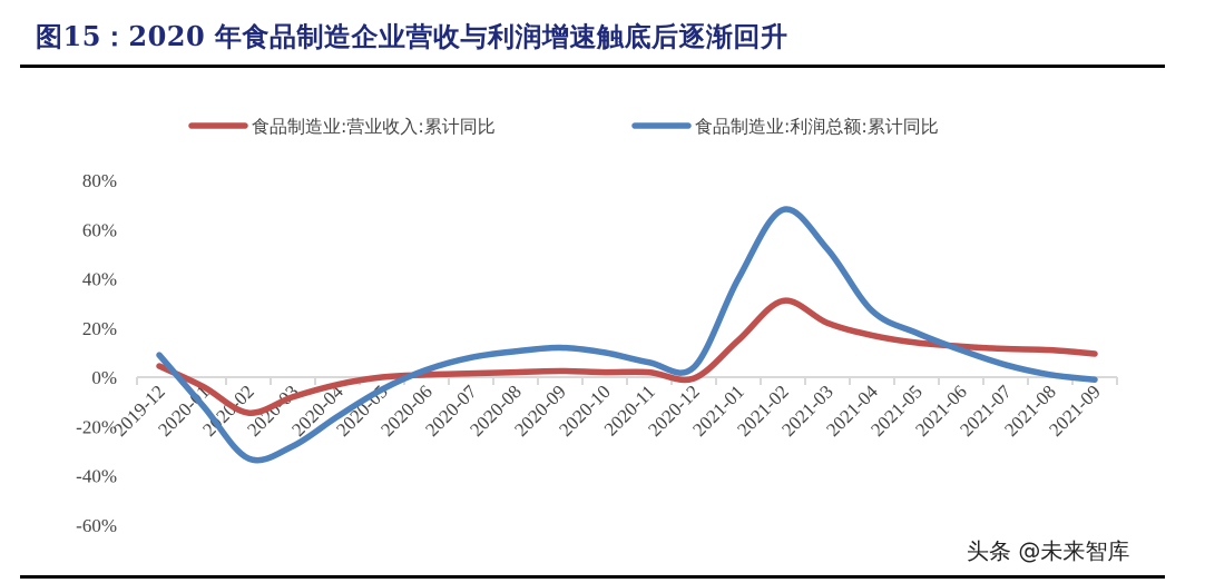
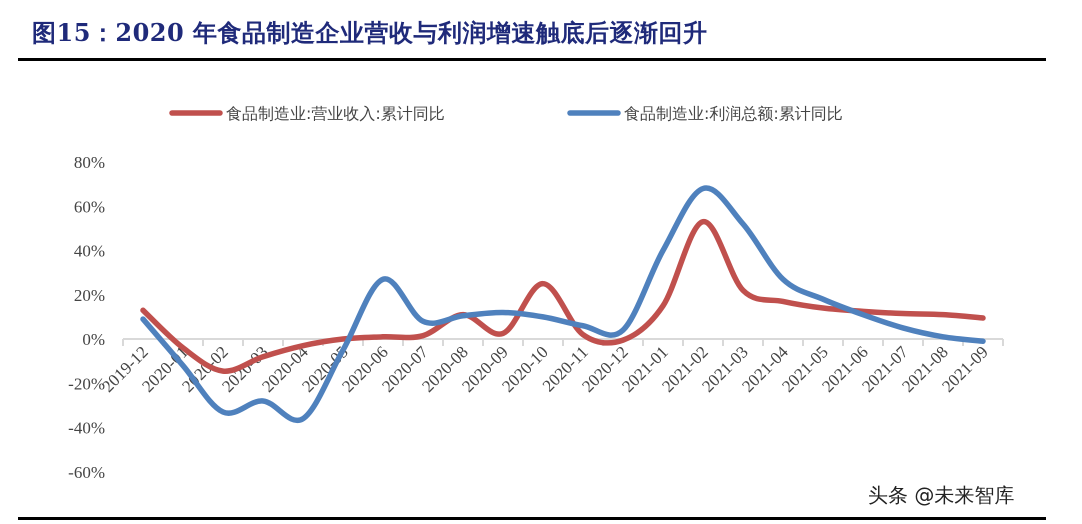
食品制造业:营业收入:累计同比/2019-12: 4% -> 13%
食品制造业:利润总额:累计同比/2020-04: -16% -> -36%
食品制造业:利润总额:累计同比/2020-06: 3% -> 27%
食品制造业:营业收入:累计同比/2020-08: 2% -> 11%
食品制造业:营业收入:累计同比/2020-10: 2% -> 25%
食品制造业:营业收入:累计同比/2021-02: 31% -> 53%
